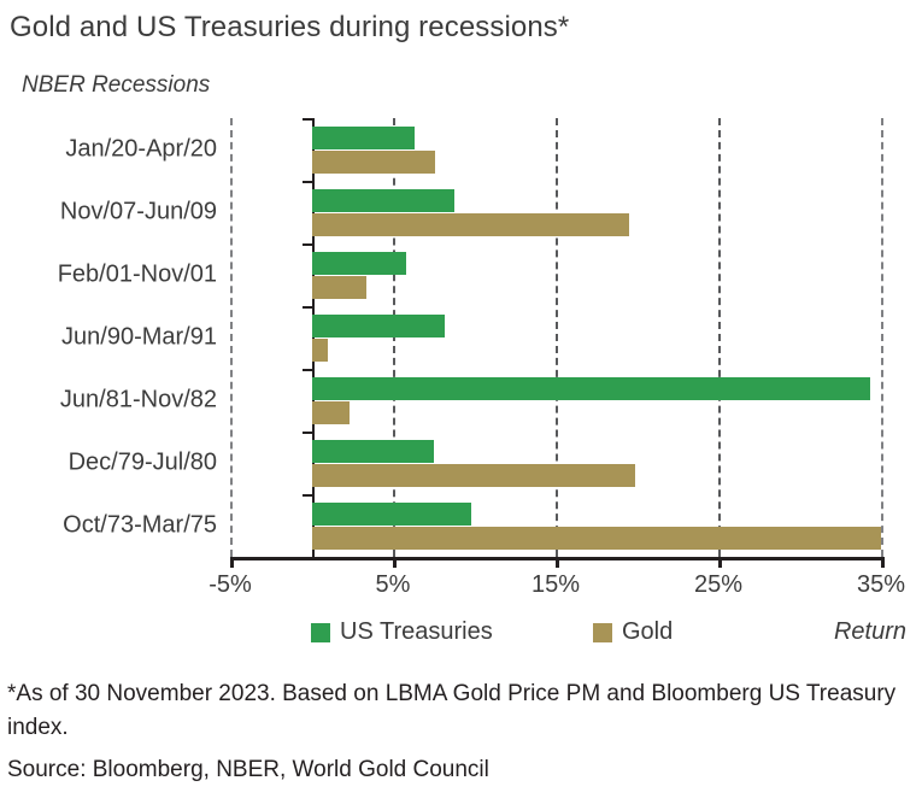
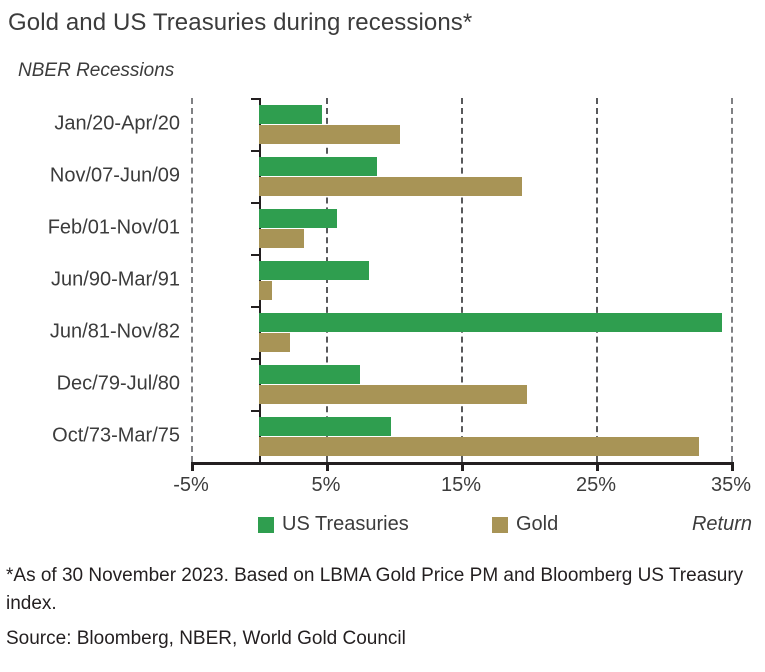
US Treasuries/Jan/20-Apr/20: 6.3% -> 4.7%
Gold/Jan/20-Apr/20: 7.6% -> 10.5%
Gold/Oct/73-Mar/75: 35.0% -> 32.6%
